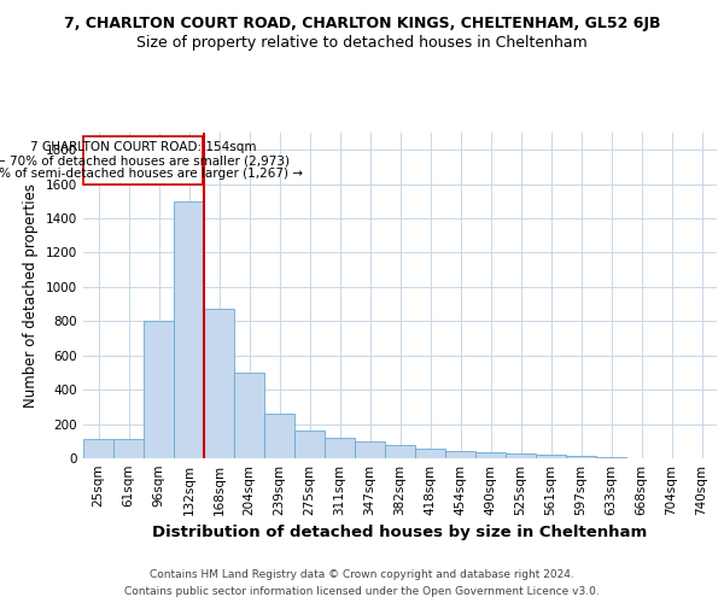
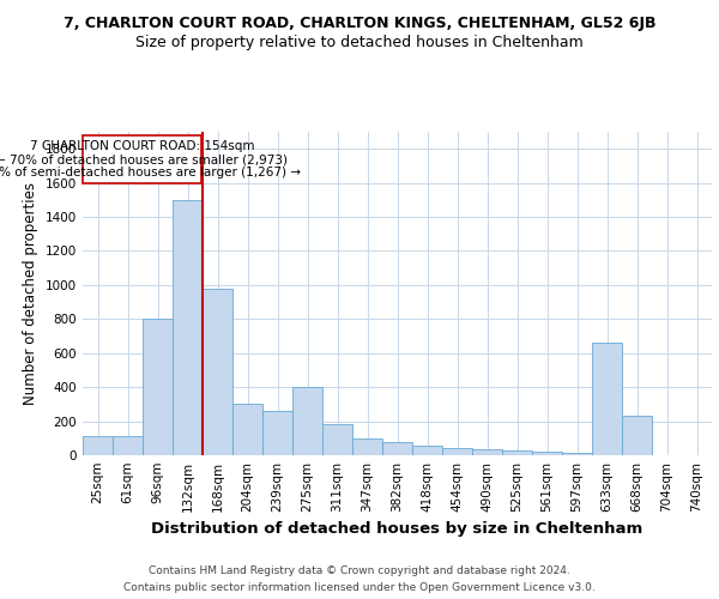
168sqm: 870 -> 980
204sqm: 500 -> 300
275sqm: 160 -> 400
311sqm: 120 -> 180
633sqm: 10 -> 660
668sqm: 0 -> 230
